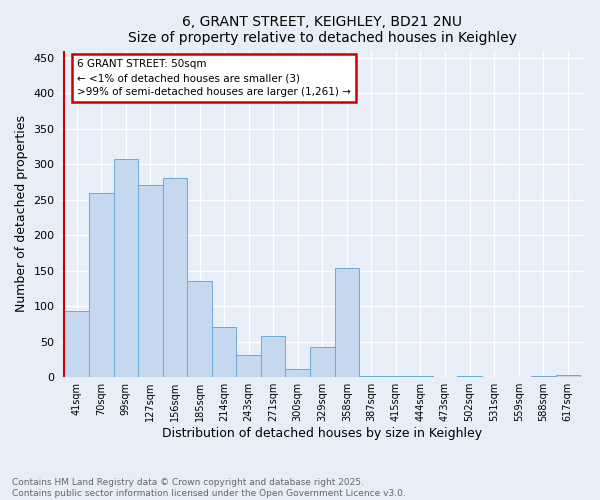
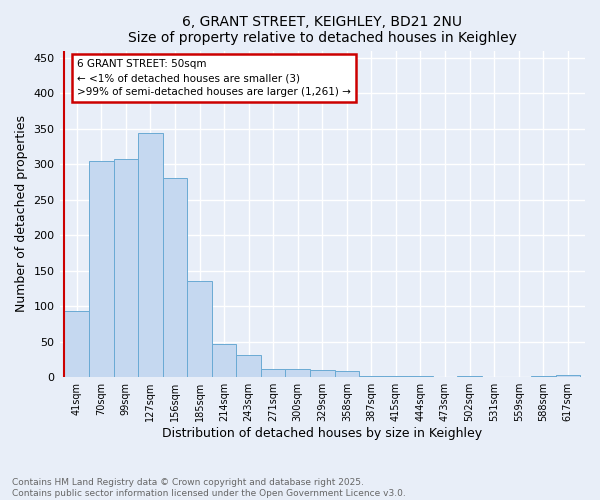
70sqm: 260 -> 305
127sqm: 270 -> 344
214sqm: 70 -> 47
271sqm: 58 -> 11
329sqm: 42 -> 10
358sqm: 154 -> 9
